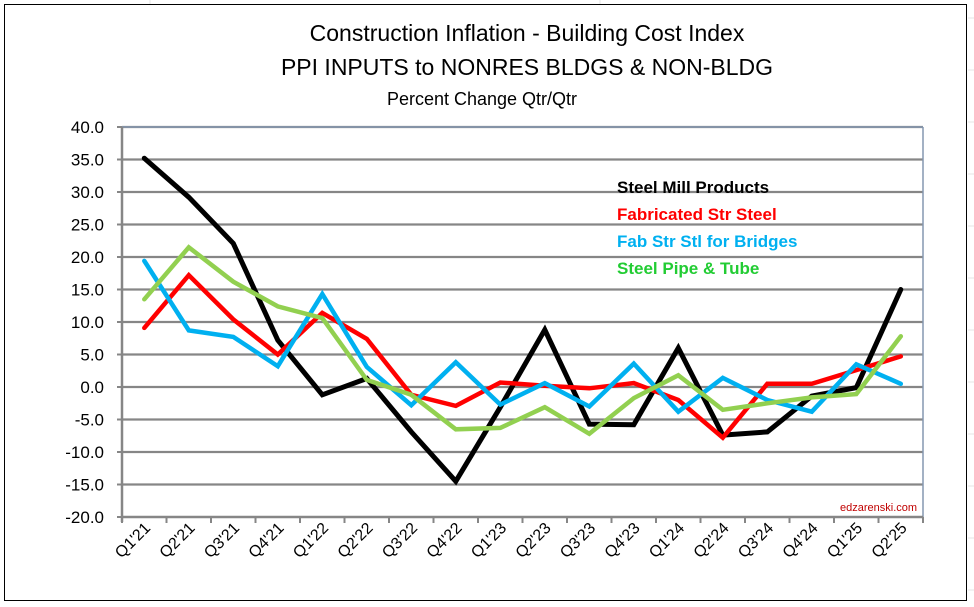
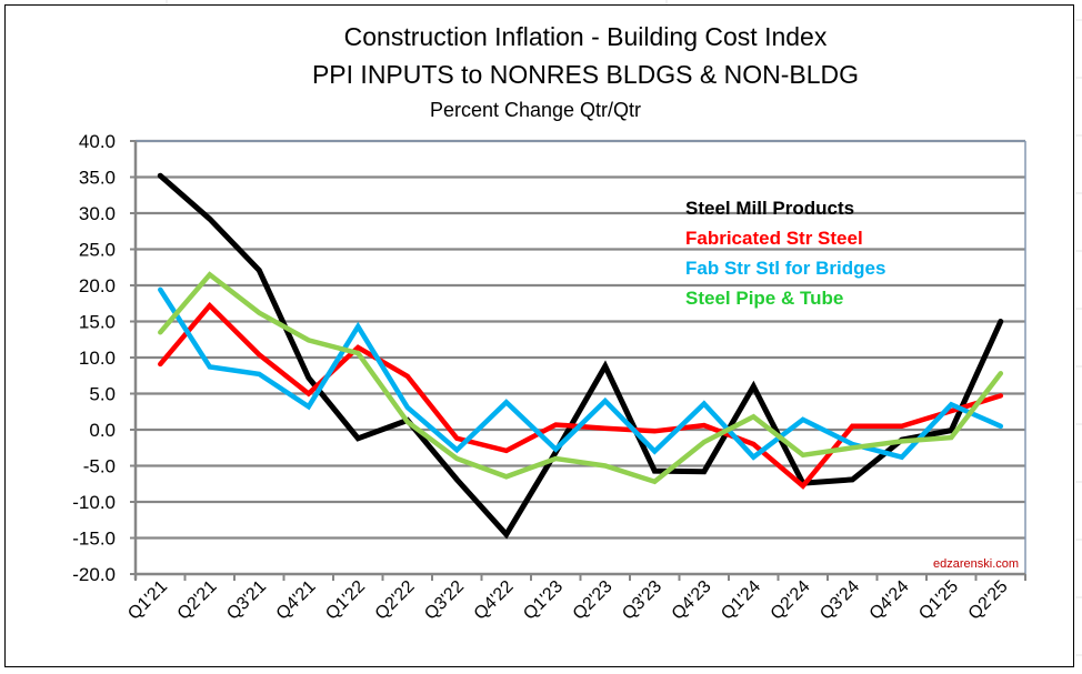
Steel Pipe & Tube/Q3'22: -1 -> -4
Steel Pipe & Tube/Q1'23: -6 -> -4
Fab Str Stl for Bridges/Q2'23: 1 -> 4
Steel Pipe & Tube/Q2'23: -3 -> -5
